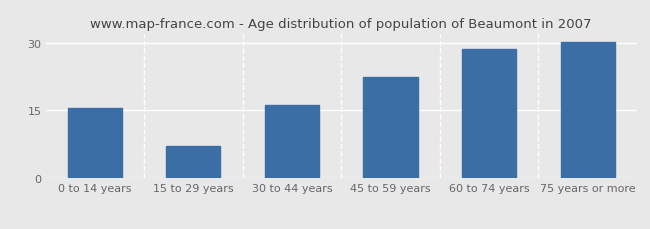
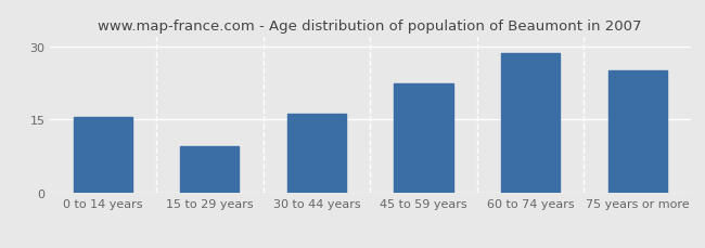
15 to 29 years: 7.2 -> 9.5
75 years or more: 30.2 -> 25.0
